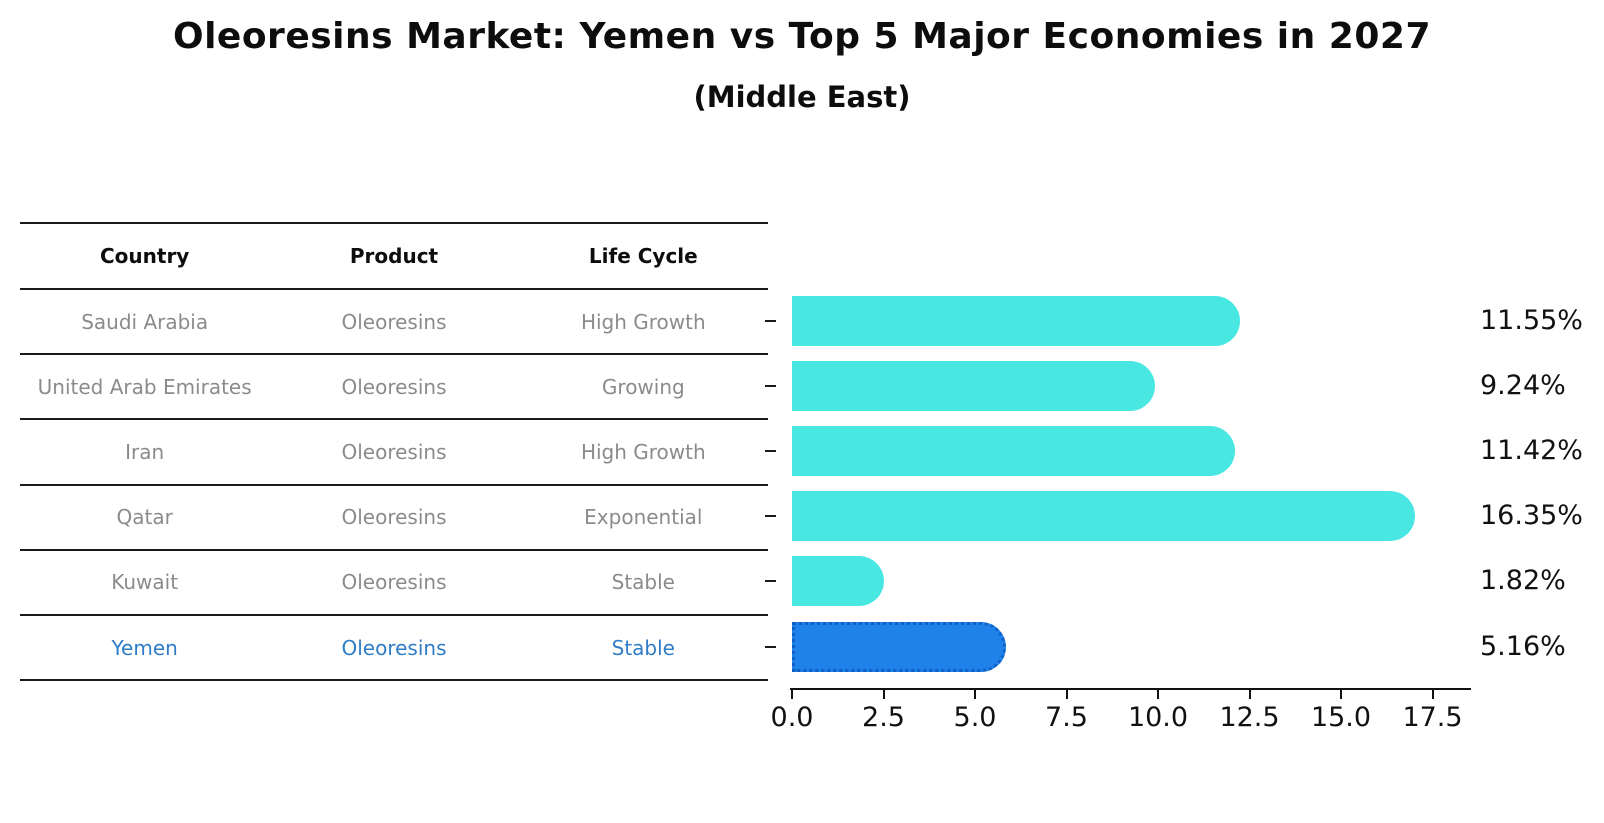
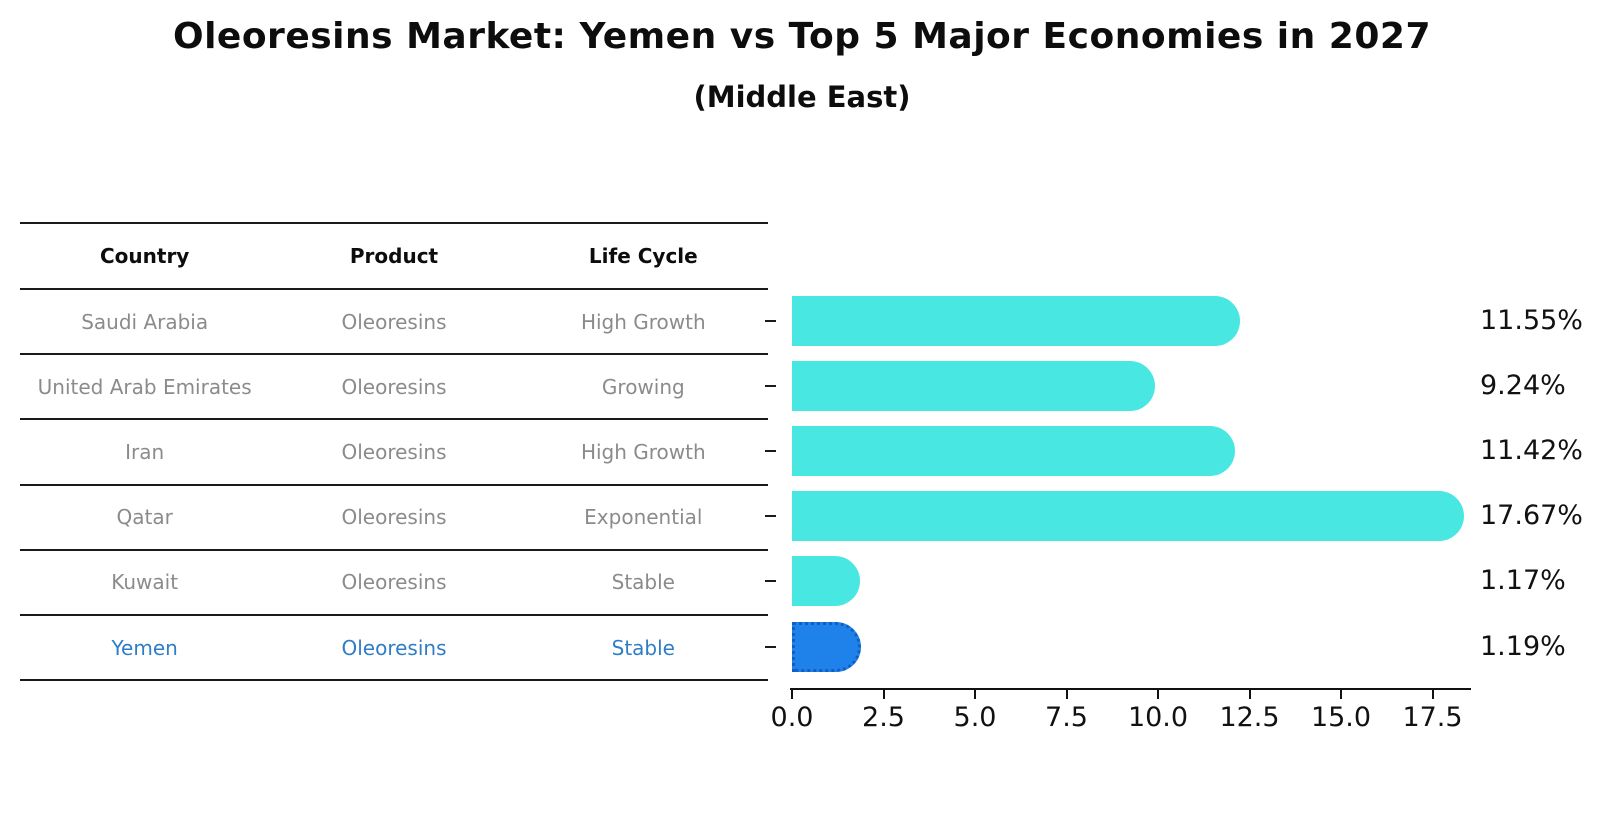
Qatar: 16.35% -> 17.67%
Kuwait: 1.82% -> 1.17%
Yemen: 5.16% -> 1.19%
